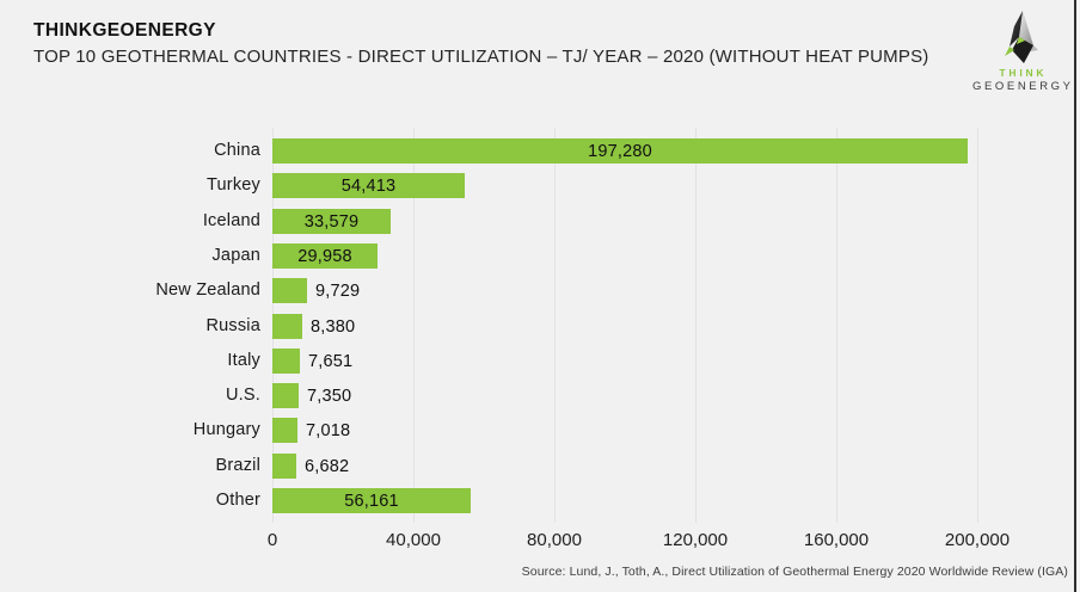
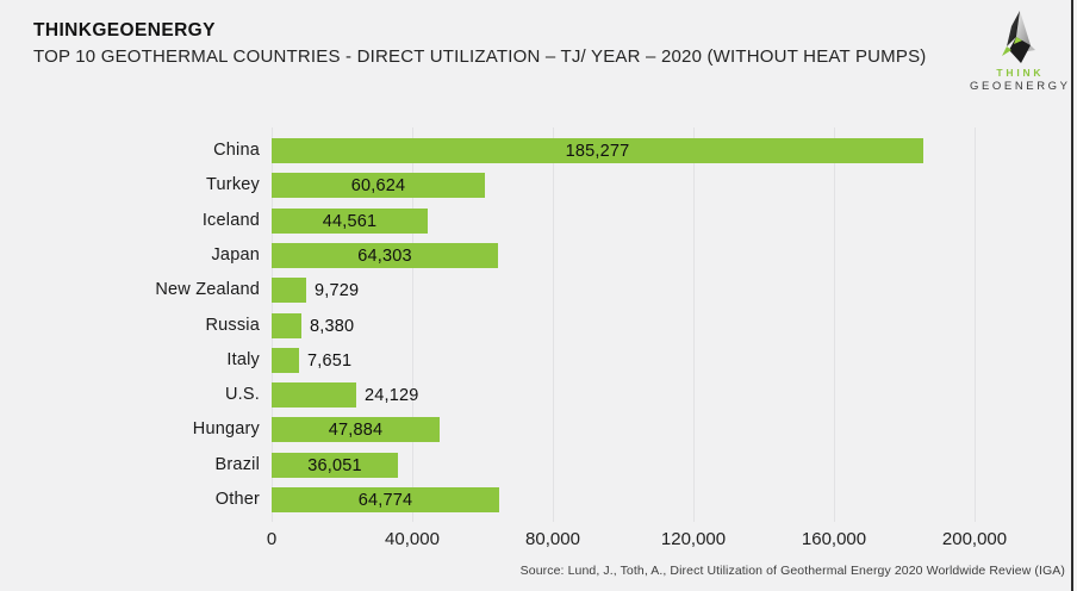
China: 197,280 -> 185,277
Turkey: 54,413 -> 60,624
Iceland: 33,579 -> 44,561
Japan: 29,958 -> 64,303
U.S.: 7,350 -> 24,129
Hungary: 7,018 -> 47,884
Brazil: 6,682 -> 36,051
Other: 56,161 -> 64,774
